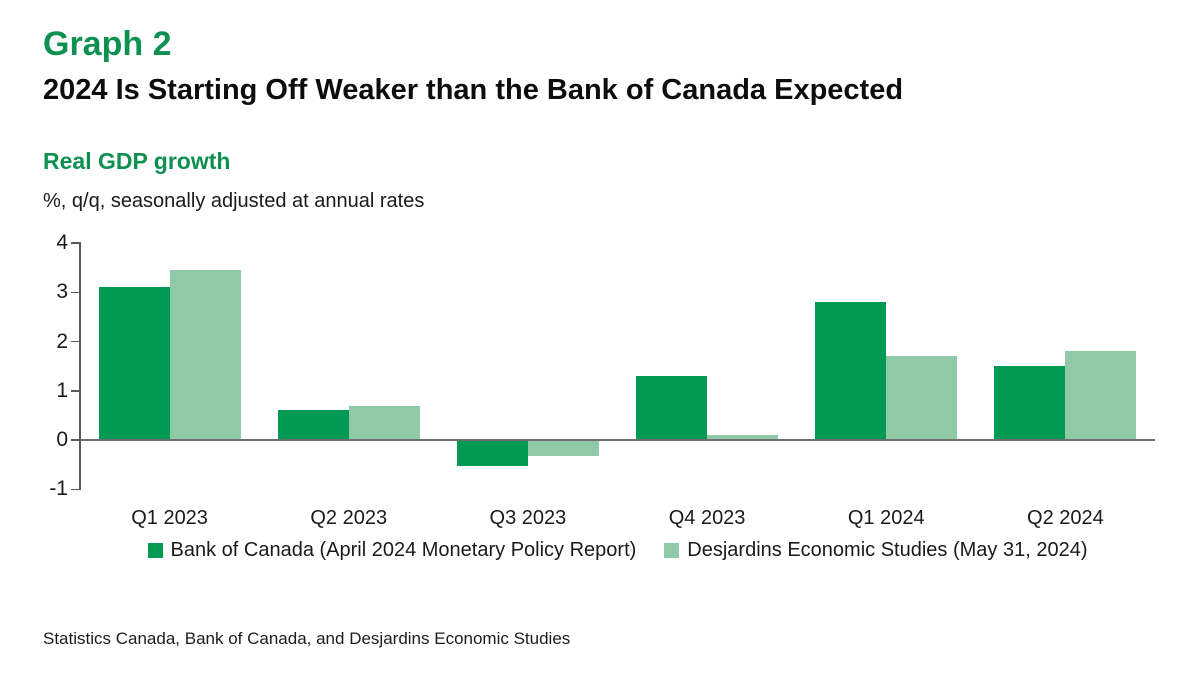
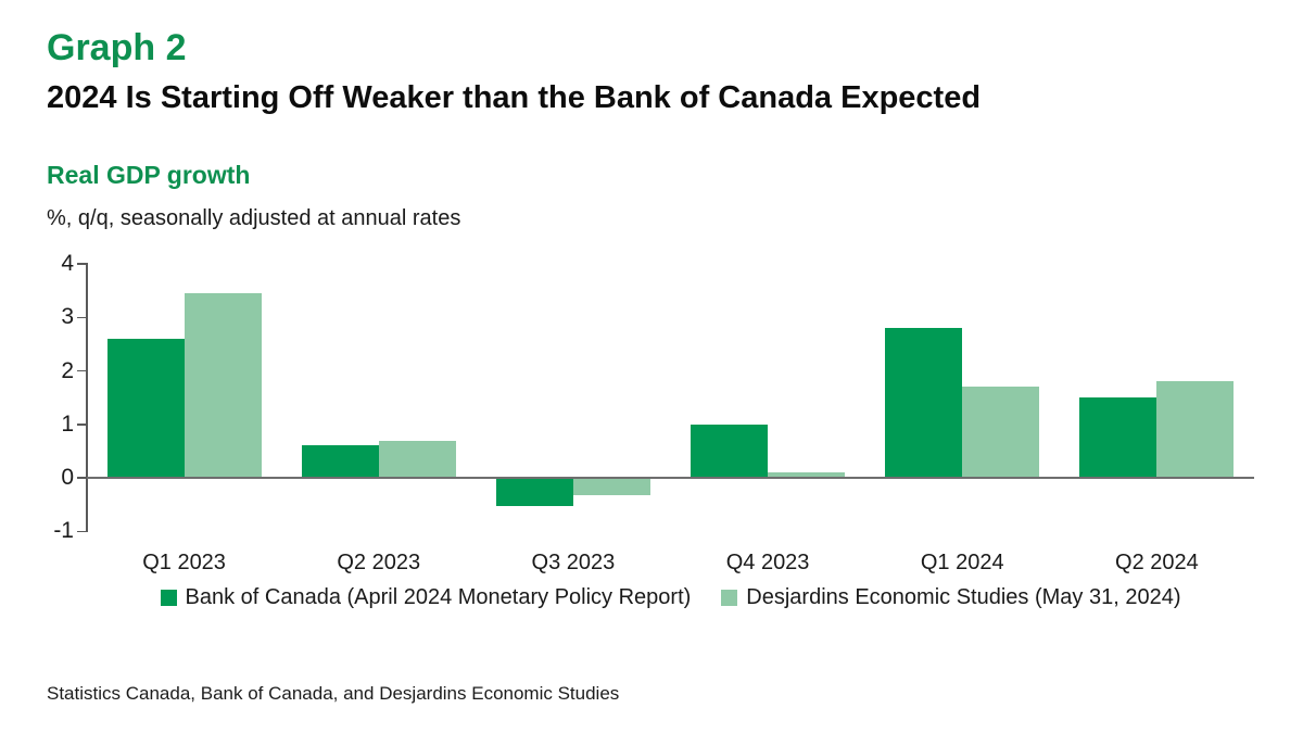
Bank of Canada (April 2024 Monetary Policy Report)/Q1 2023: 3.1 -> 2.6
Bank of Canada (April 2024 Monetary Policy Report)/Q4 2023: 1.3 -> 1.0
